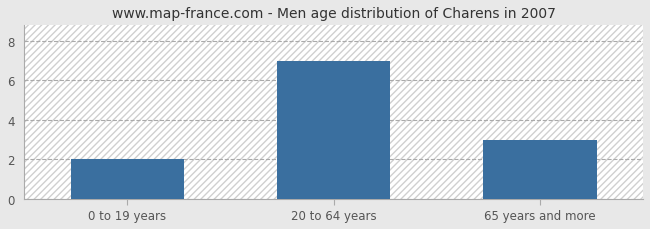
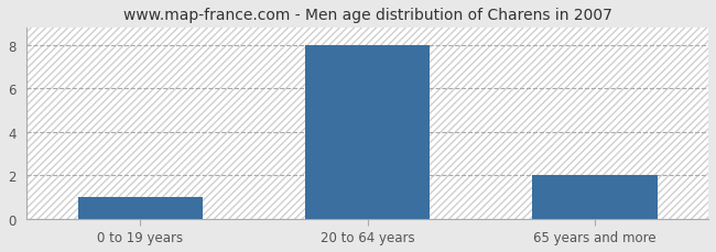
0 to 19 years: 2 -> 1
20 to 64 years: 7 -> 8
65 years and more: 3 -> 2
